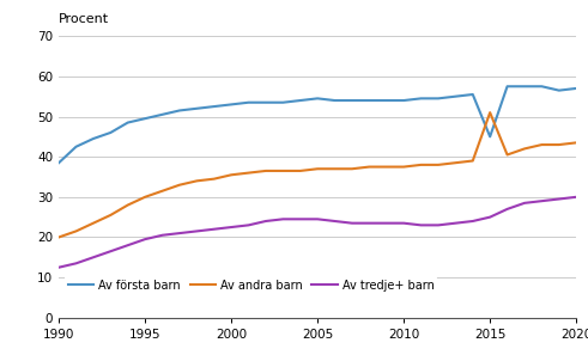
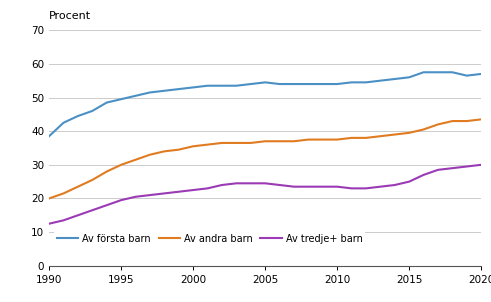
Av första barn/2015: 45.0 -> 56.0
Av andra barn/2015: 51.0 -> 39.5
